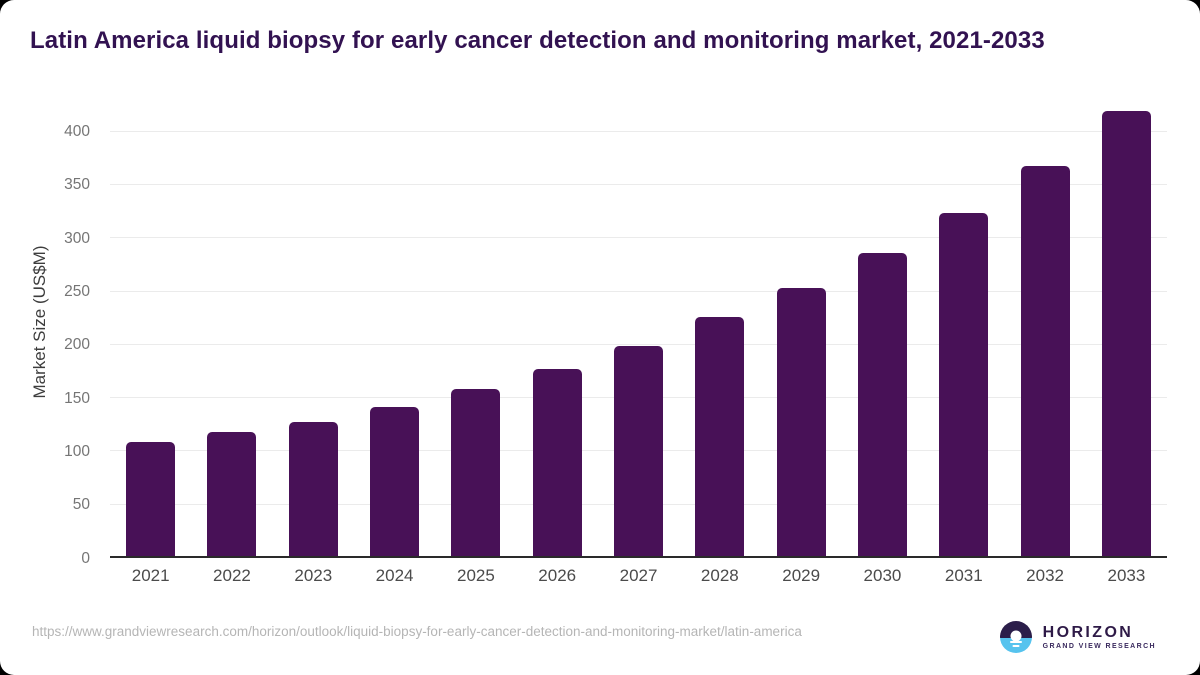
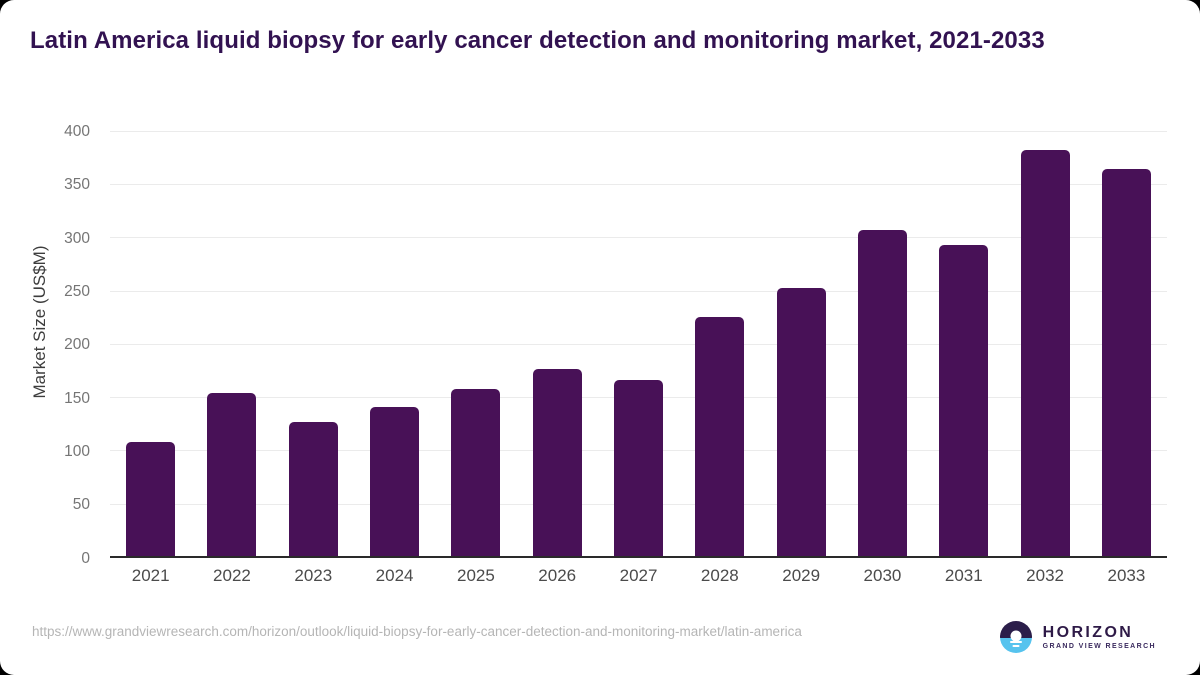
2022: 118 -> 155
2027: 199 -> 167
2030: 286 -> 308
2031: 324 -> 294
2032: 368 -> 383
2033: 419 -> 365
